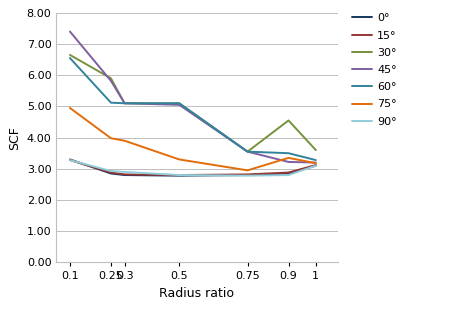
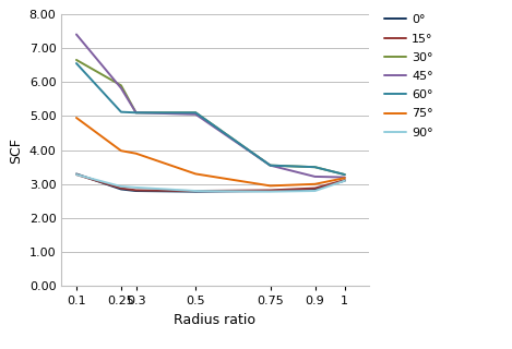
30°/0.9: 4.55 -> 3.50
75°/0.9: 3.35 -> 3.00
30°/1: 3.60 -> 3.28
